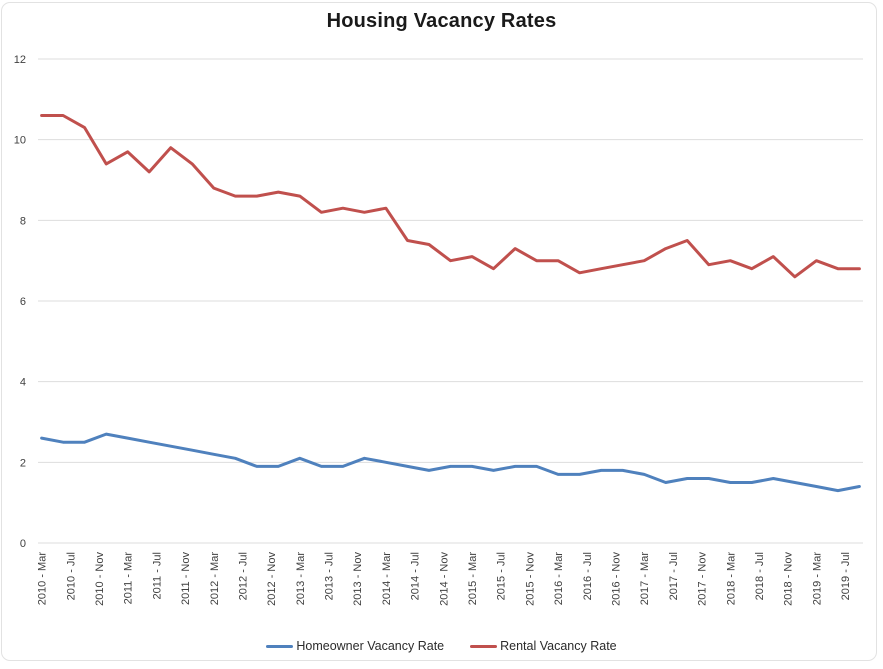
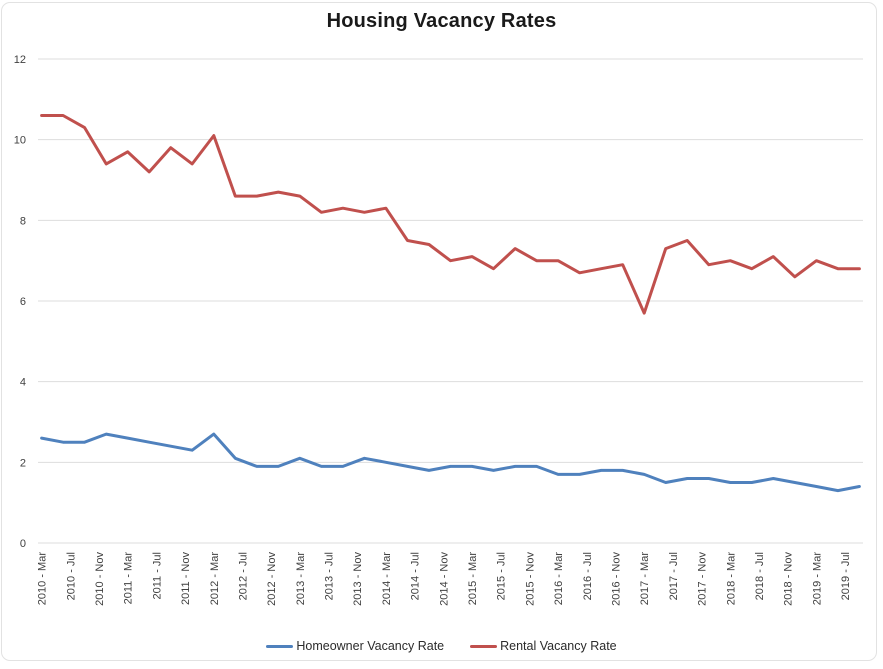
Homeowner Vacancy Rate/2012 - Mar: 2.2 -> 2.7
Rental Vacancy Rate/2012 - Mar: 8.8 -> 10.1
Rental Vacancy Rate/2017 - Mar: 7.0 -> 5.7
